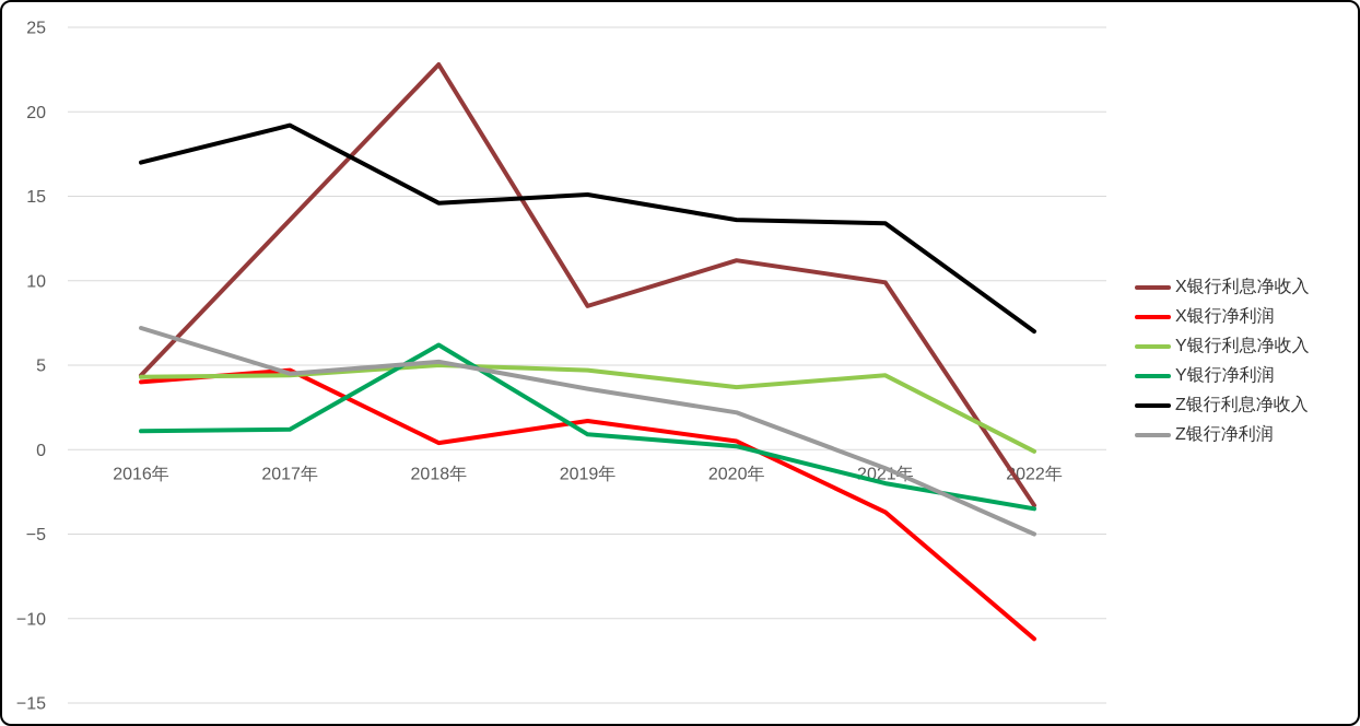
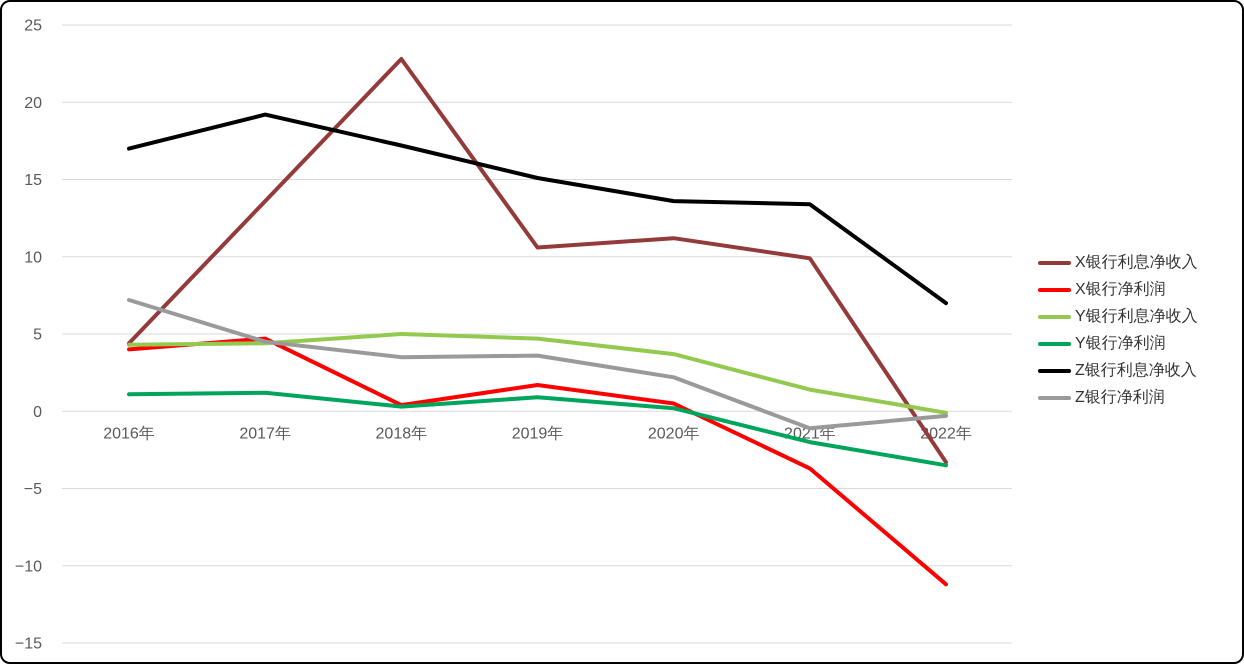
Y银行净利润/2018年: 6.2 -> 0.3
Z银行利息净收入/2018年: 14.6 -> 17.2
Z银行净利润/2018年: 5.2 -> 3.5
X银行利息净收入/2019年: 8.5 -> 10.6
Y银行利息净收入/2021年: 4.4 -> 1.4
Z银行净利润/2022年: -5.0 -> -0.3
